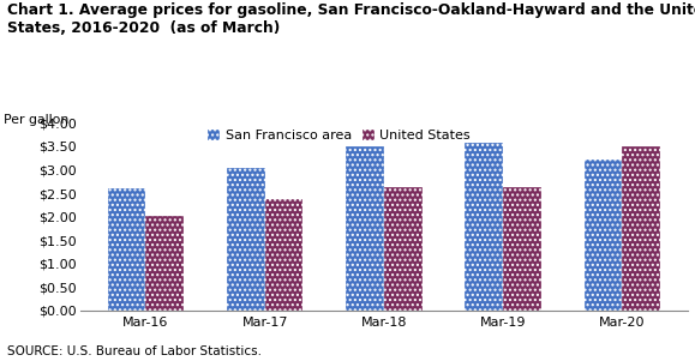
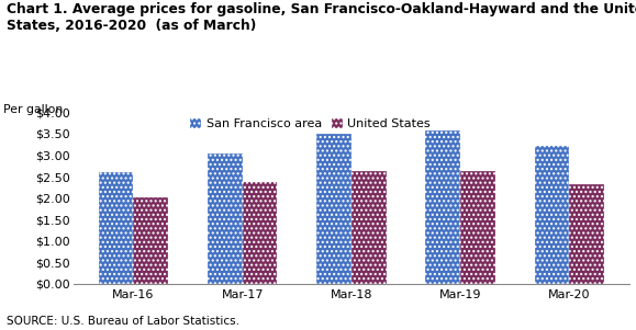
United States/Mar-20: $3.50 -> $2.33
